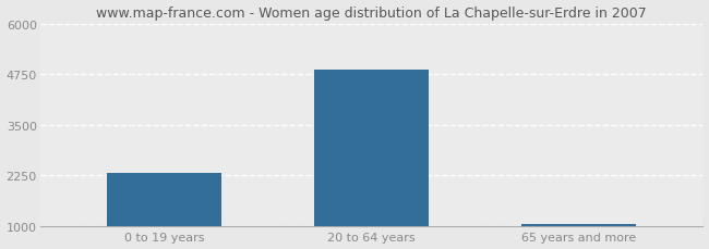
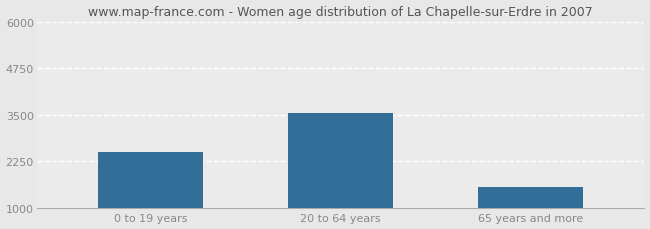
0 to 19 years: 2300 -> 2500
20 to 64 years: 4850 -> 3550
65 years and more: 1050 -> 1550
